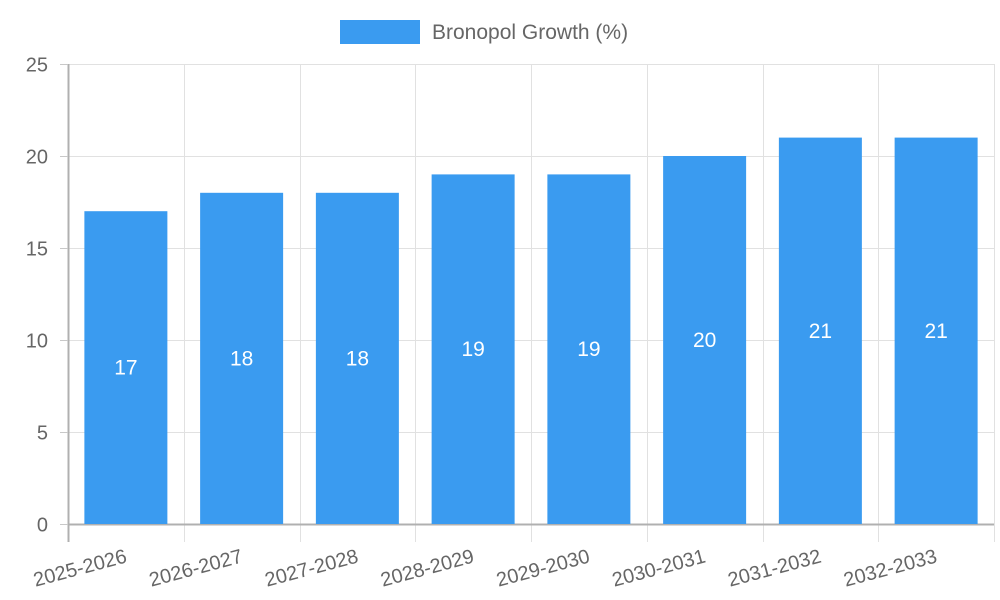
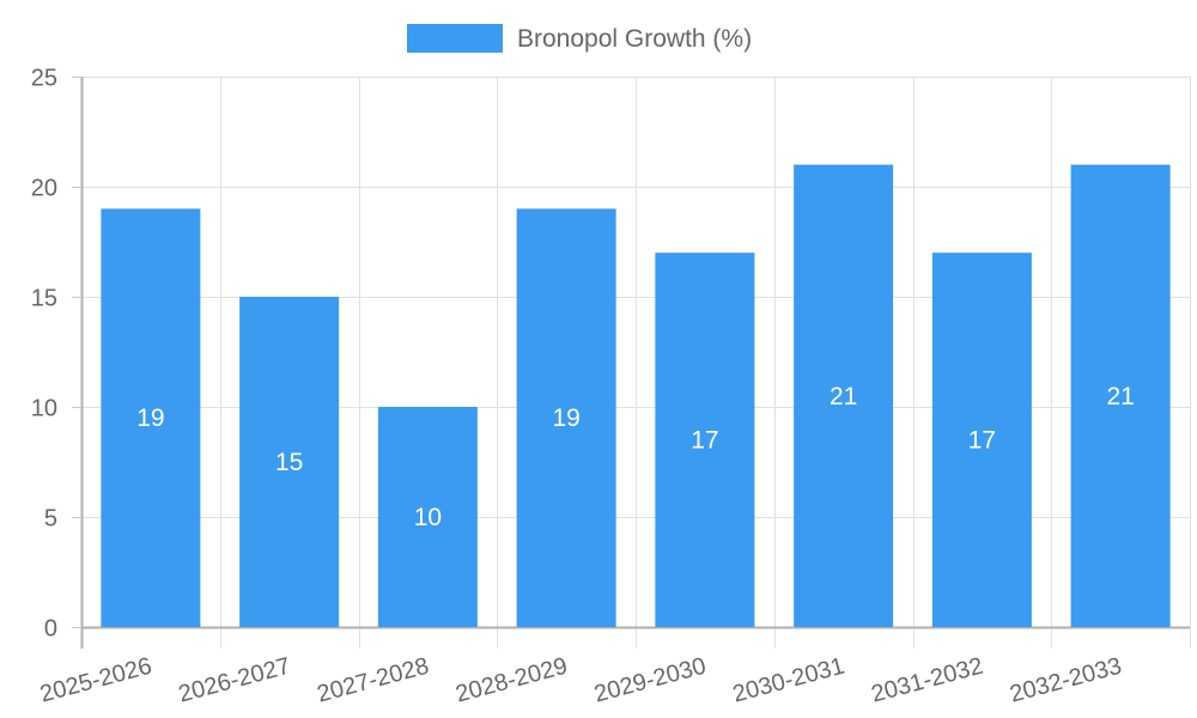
2025-2026: 17 -> 19
2026-2027: 18 -> 15
2027-2028: 18 -> 10
2029-2030: 19 -> 17
2030-2031: 20 -> 21
2031-2032: 21 -> 17
